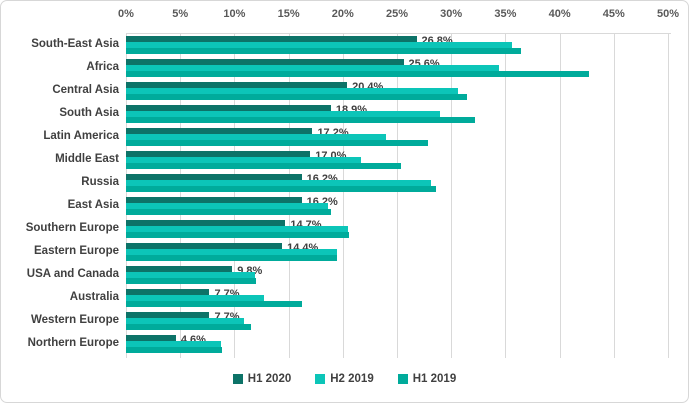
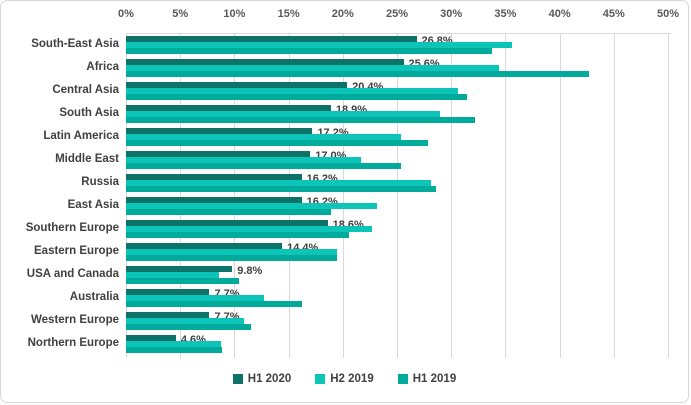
H1 2019/South-East Asia: 36.4% -> 33.8%
H2 2019/Latin America: 24.0% -> 25.4%
H2 2019/East Asia: 18.6% -> 23.2%
H1 2020/Southern Europe: 14.7% -> 18.6%
H2 2019/Southern Europe: 20.5% -> 22.7%
H2 2019/USA and Canada: 11.9% -> 8.6%
H1 2019/USA and Canada: 12.0% -> 10.4%
